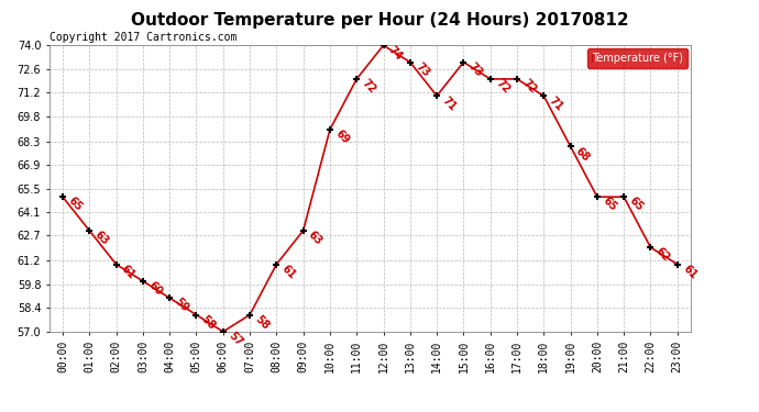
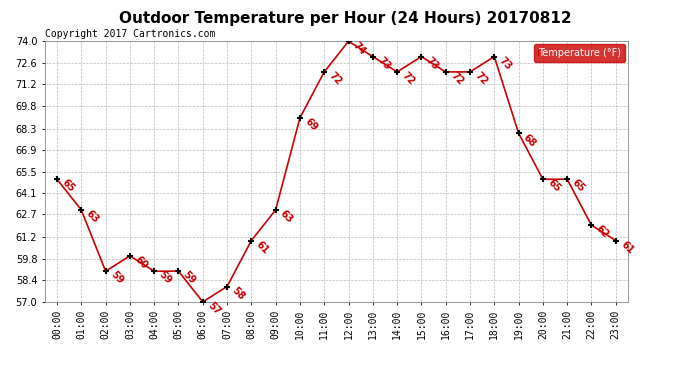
02:00: 61 -> 59
05:00: 58 -> 59
14:00: 71 -> 72
18:00: 71 -> 73
